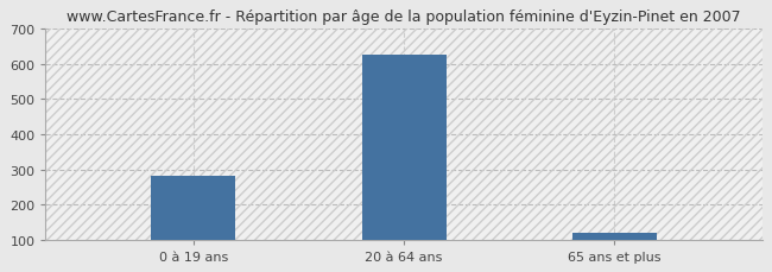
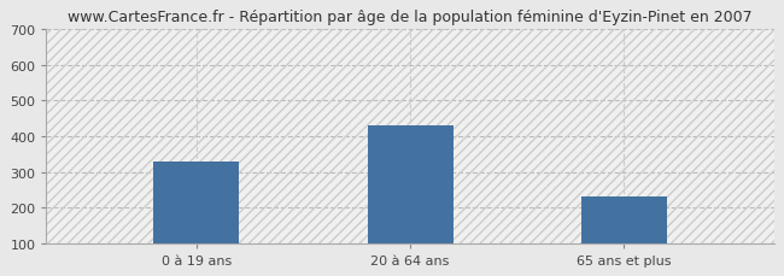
0 à 19 ans: 280 -> 330
20 à 64 ans: 625 -> 430
65 ans et plus: 118 -> 230
